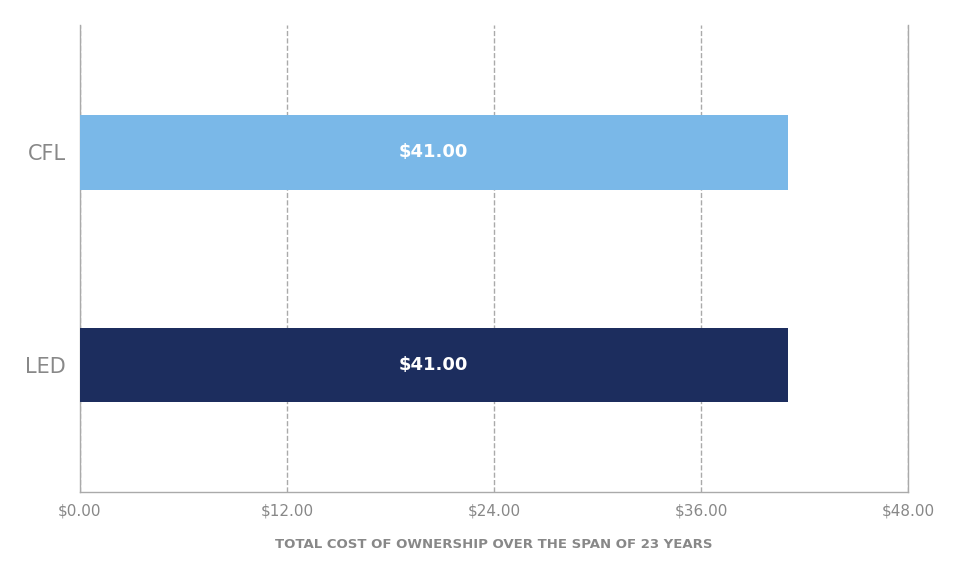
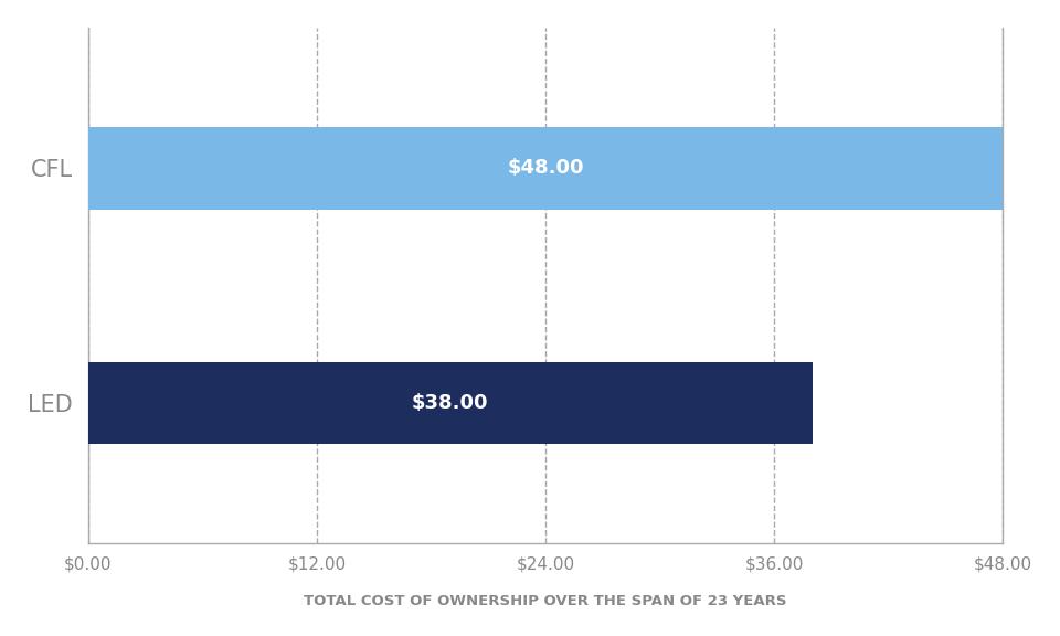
CFL: $41.00 -> $48.00
LED: $41.00 -> $38.00
